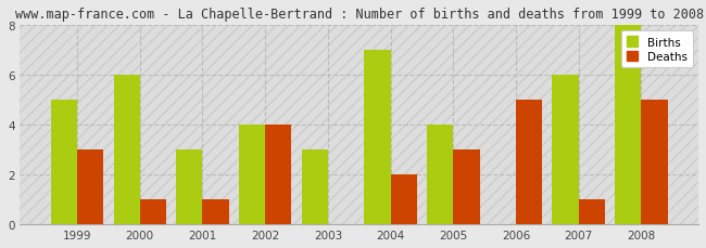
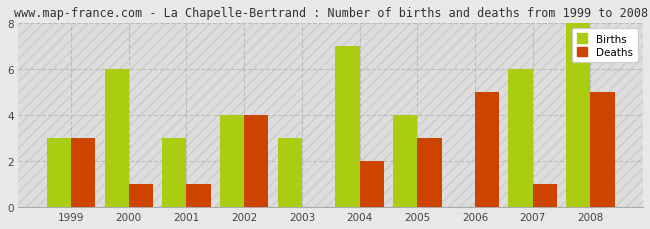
Births/1999: 5 -> 3
